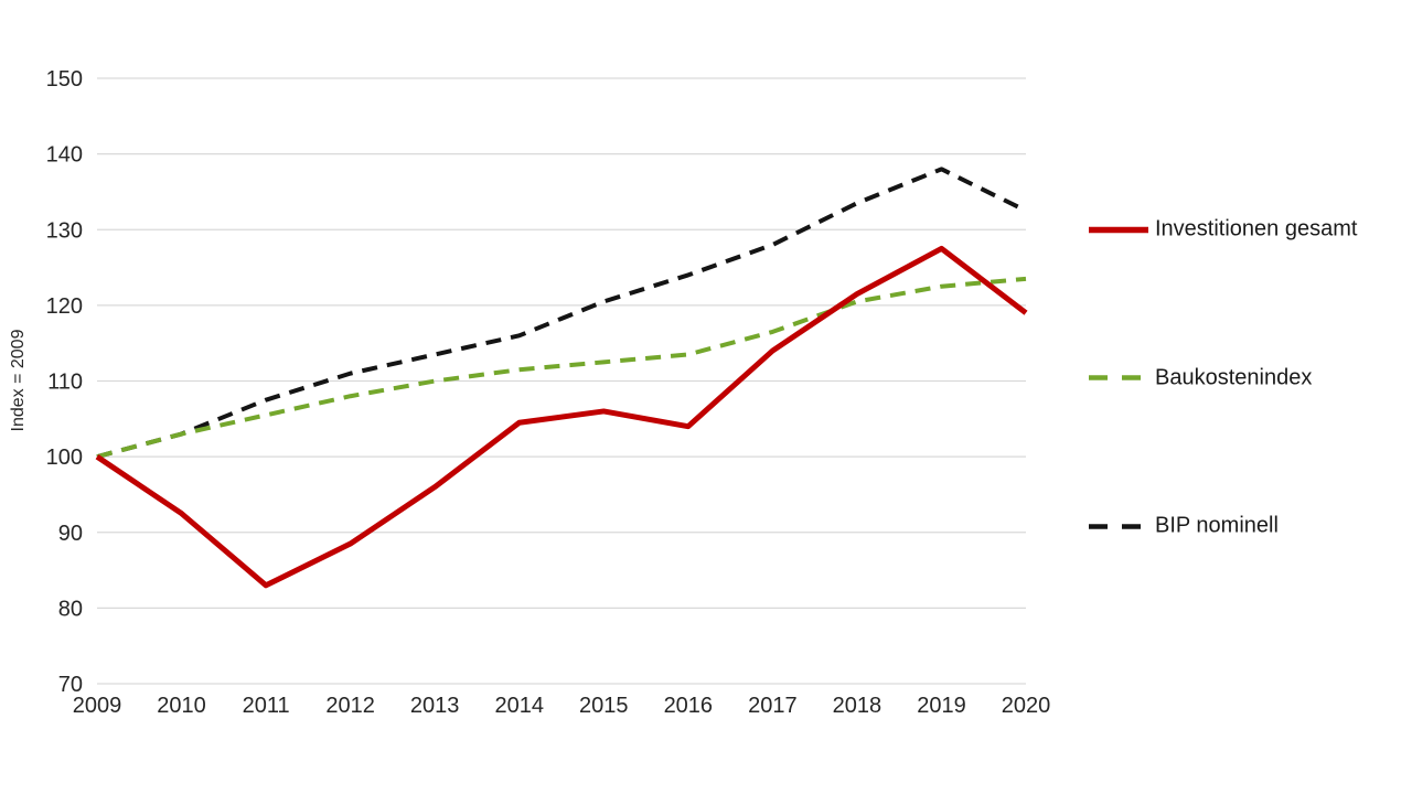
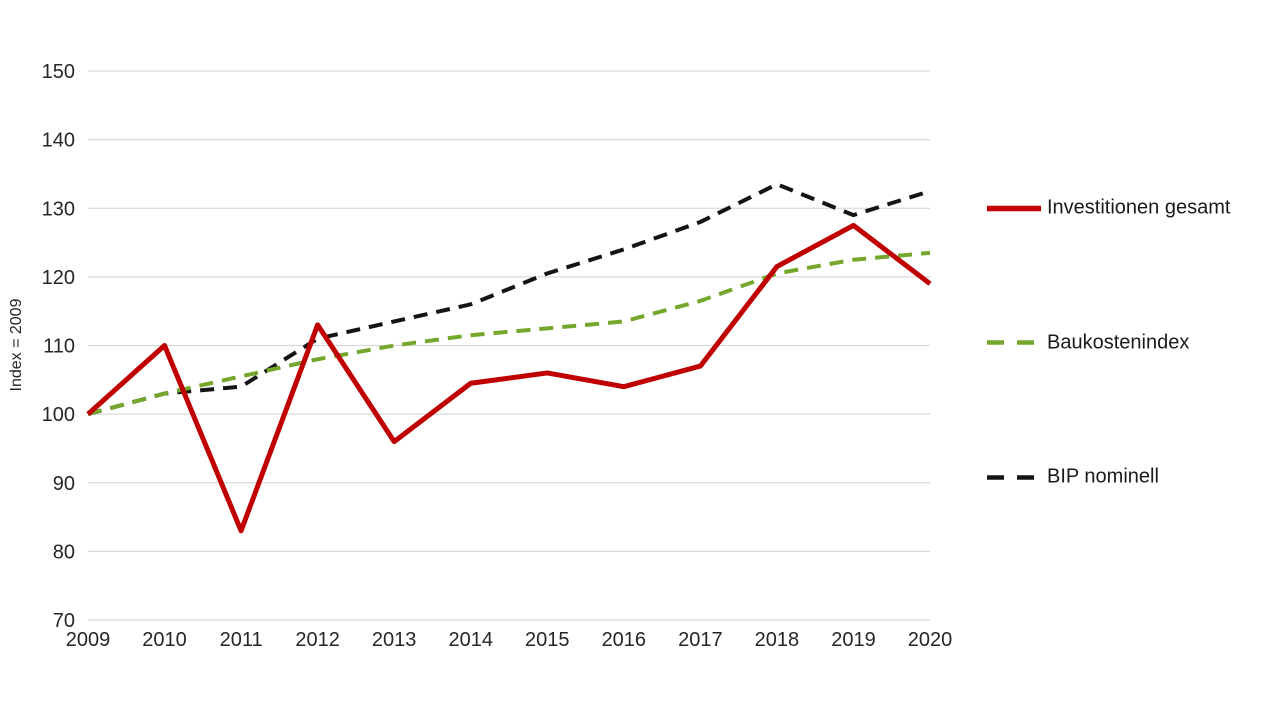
Investitionen gesamt/2010: 92 -> 110
BIP nominell/2011: 108 -> 104
Investitionen gesamt/2012: 88 -> 113
Investitionen gesamt/2017: 114 -> 107
BIP nominell/2019: 138 -> 129
